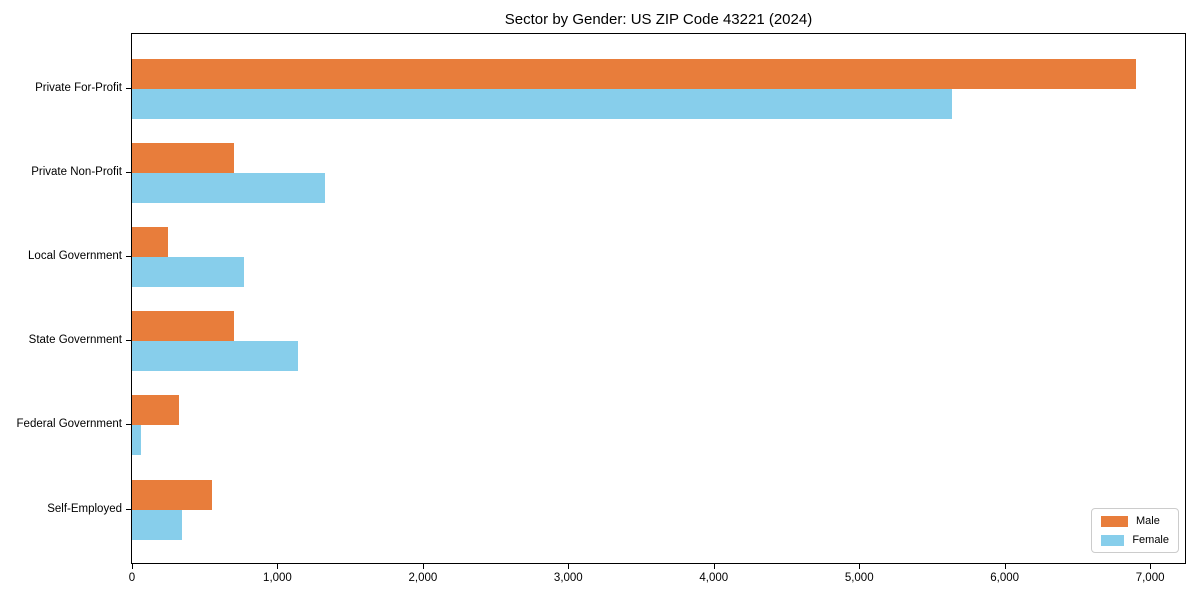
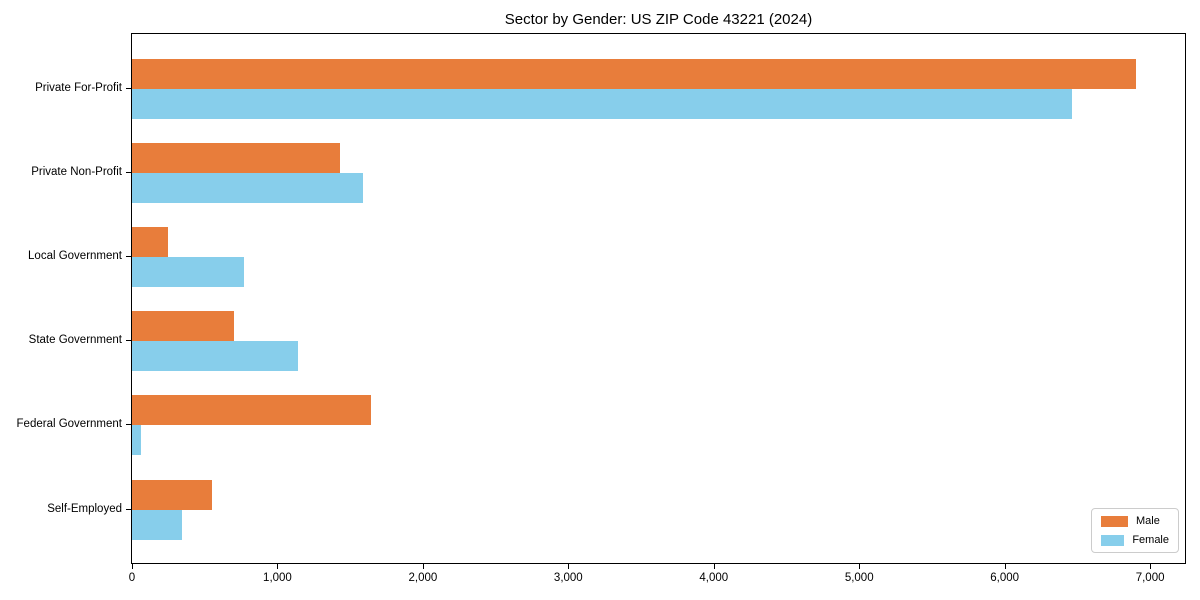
Female/Private For-Profit: 5640 -> 6460
Male/Private Non-Profit: 700 -> 1430
Female/Private Non-Profit: 1320 -> 1590
Male/Federal Government: 320 -> 1640
